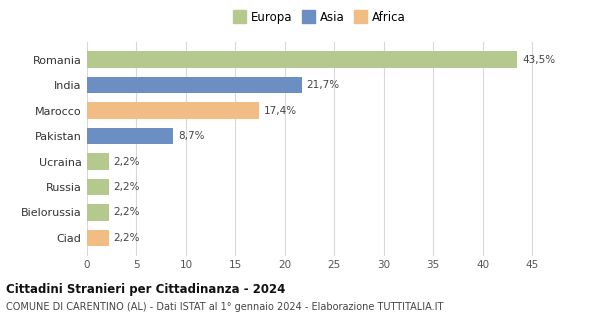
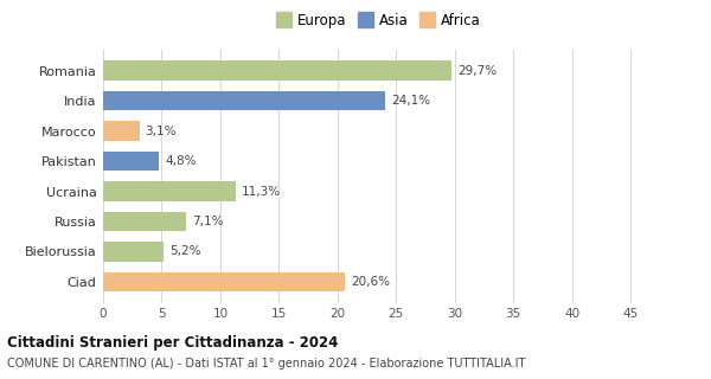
Romania: 43,5% -> 29,7%
India: 21,7% -> 24,1%
Marocco: 17,4% -> 3,1%
Pakistan: 8,7% -> 4,8%
Ucraina: 2,2% -> 11,3%
Russia: 2,2% -> 7,1%
Bielorussia: 2,2% -> 5,2%
Ciad: 2,2% -> 20,6%
